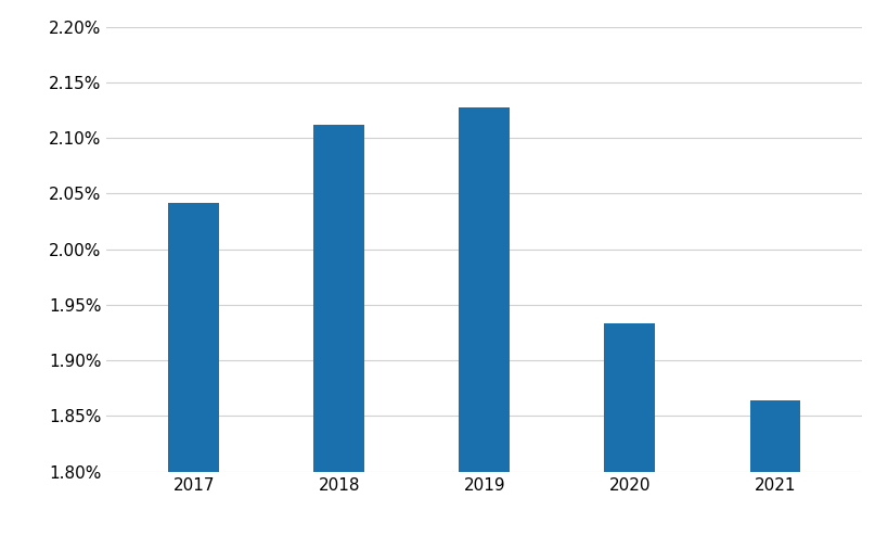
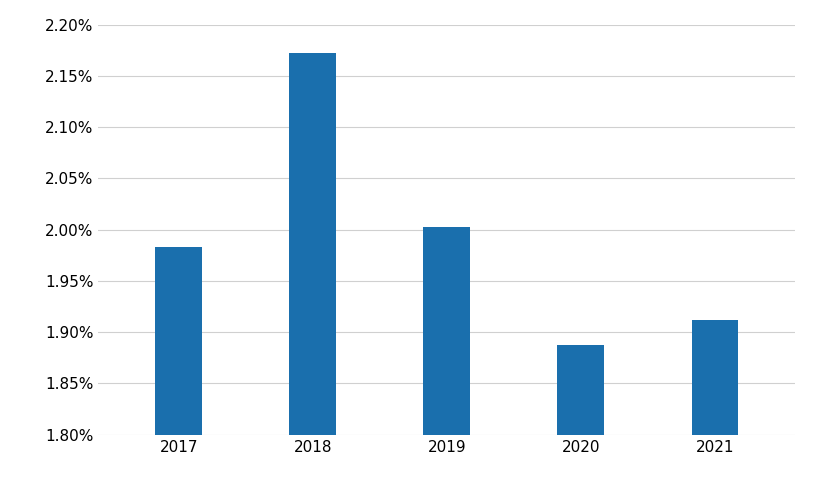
2017: 2.042% -> 1.983%
2018: 2.112% -> 2.172%
2019: 2.128% -> 2.003%
2020: 1.933% -> 1.888%
2021: 1.864% -> 1.912%
